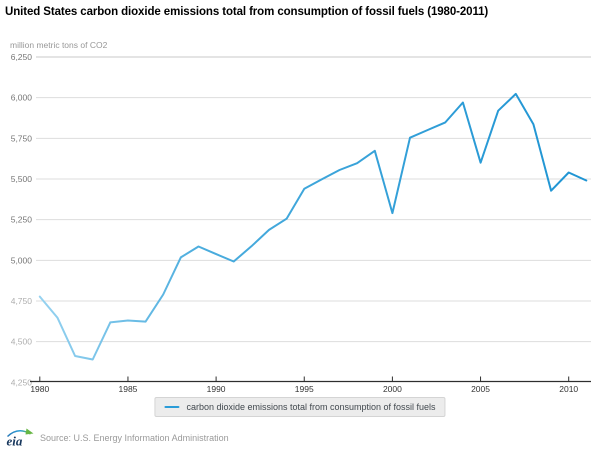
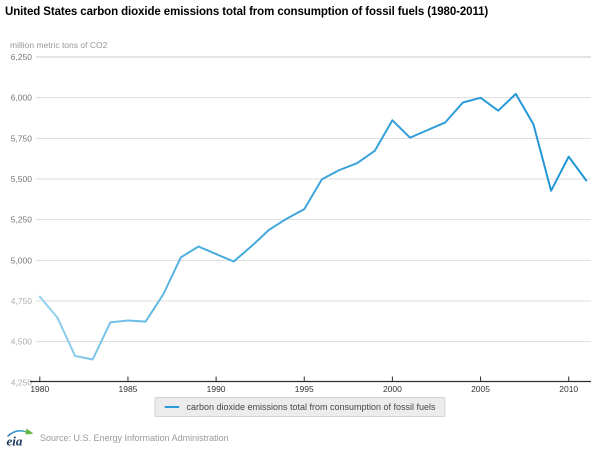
1995: 5440 -> 5320
2000: 5290 -> 5860
2005: 5600 -> 6000
2010: 5540 -> 5640
